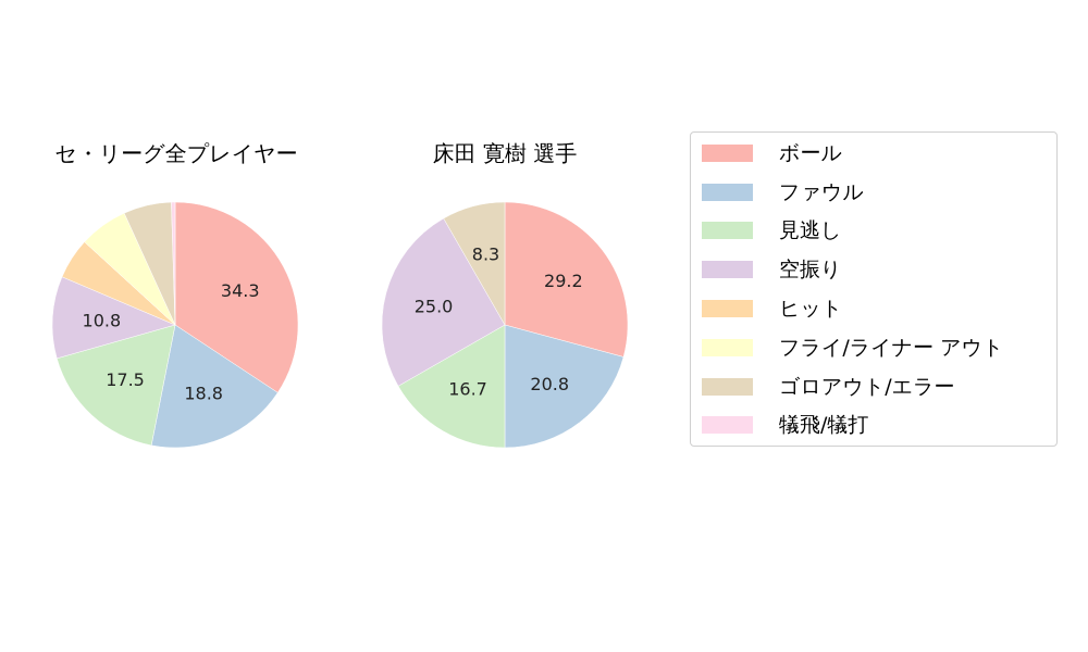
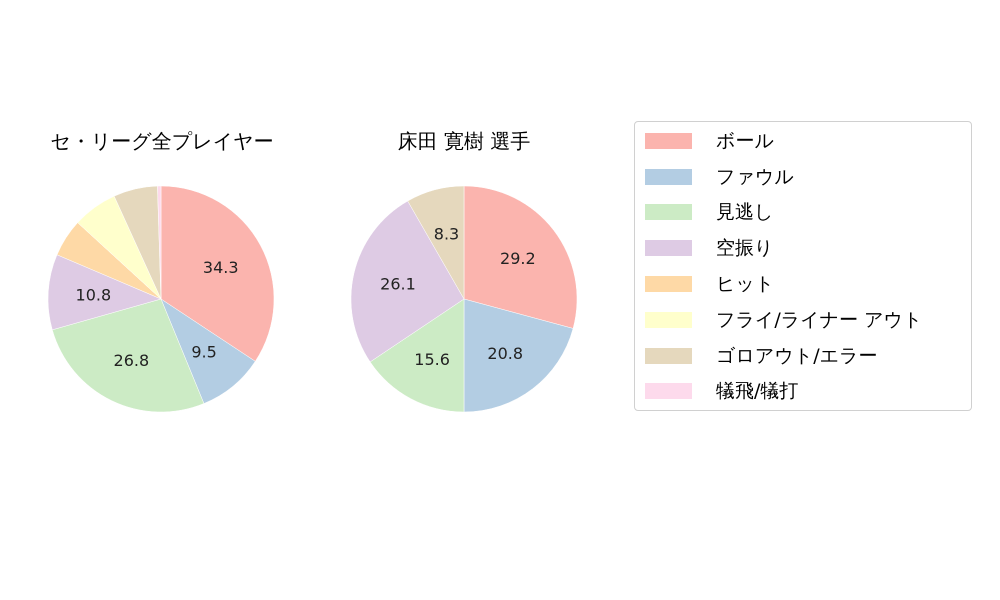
セ・リーグ全プレイヤー/ファウル: 18.8 -> 9.5
セ・リーグ全プレイヤー/見逃し: 17.5 -> 26.8
床田 寛樹 選手/見逃し: 16.7 -> 15.6
床田 寛樹 選手/空振り: 25.0 -> 26.1
